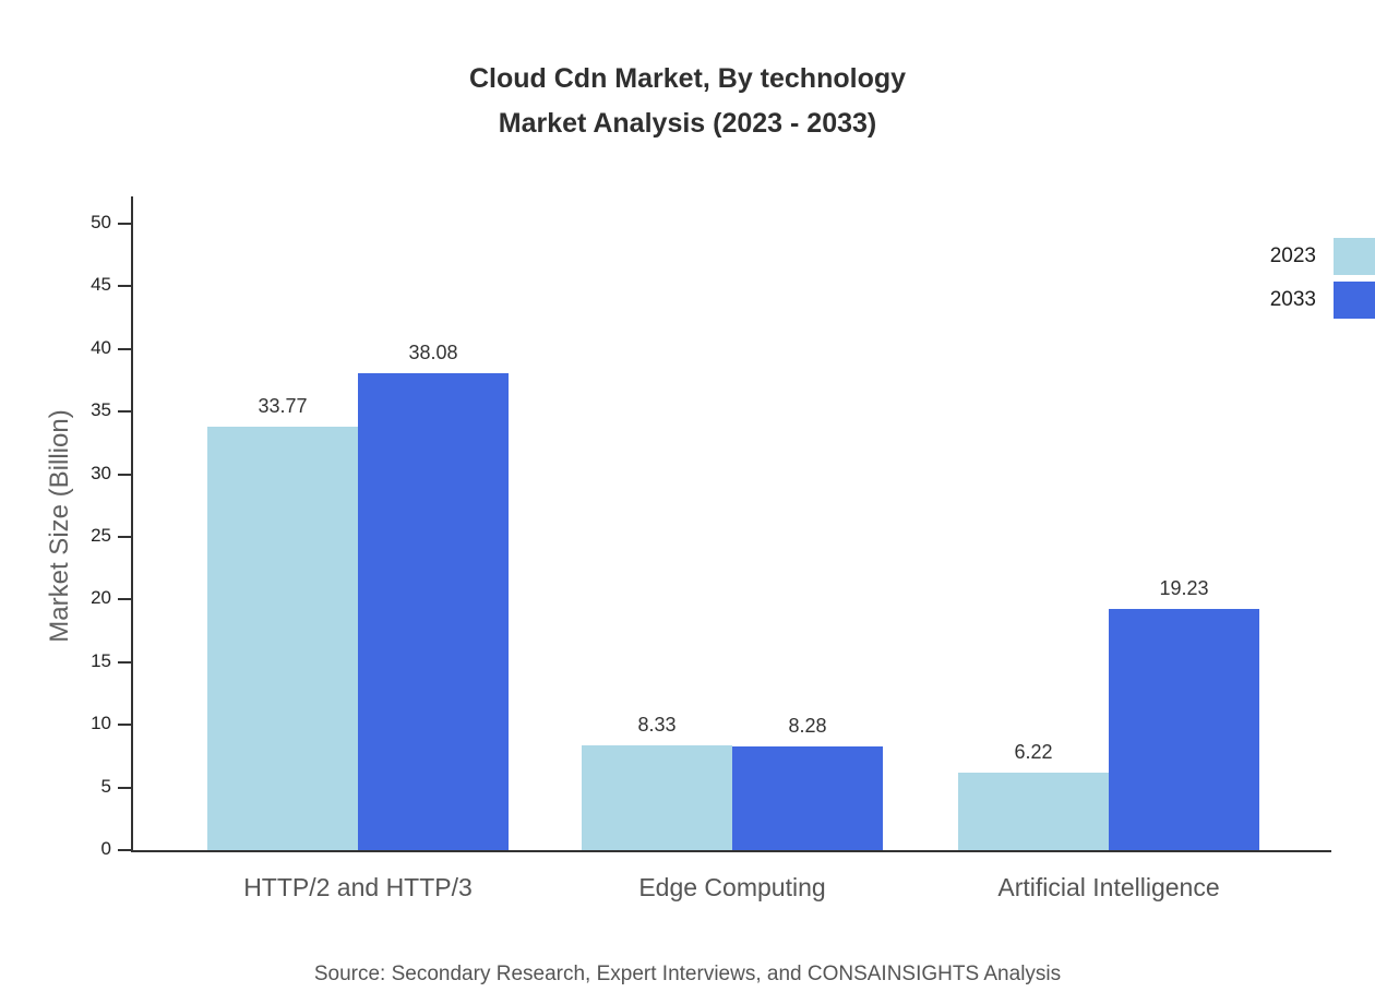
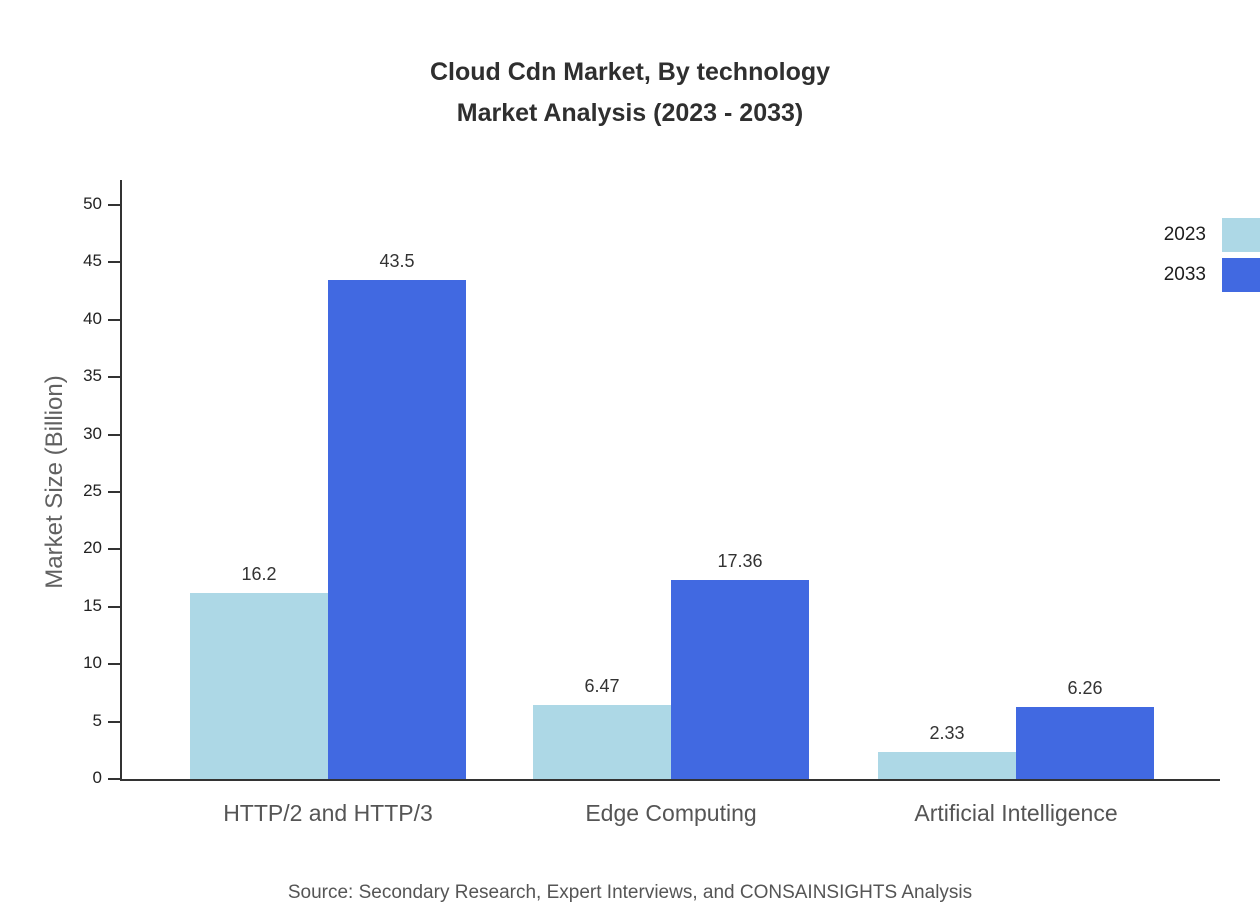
2023/HTTP/2 and HTTP/3: 33.77 -> 16.2
2033/HTTP/2 and HTTP/3: 38.08 -> 43.5
2023/Edge Computing: 8.33 -> 6.47
2033/Edge Computing: 8.28 -> 17.36
2023/Artificial Intelligence: 6.22 -> 2.33
2033/Artificial Intelligence: 19.23 -> 6.26
